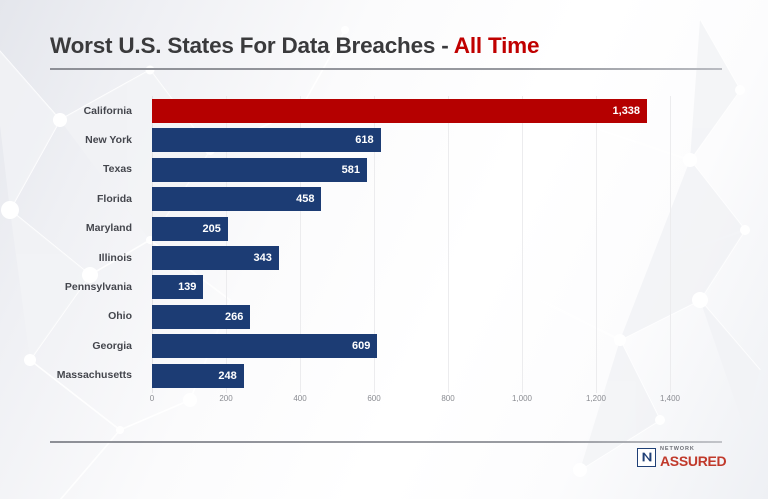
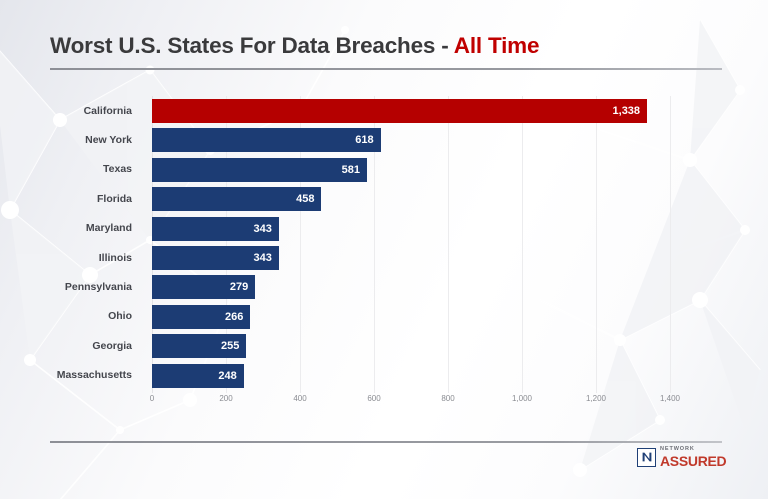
Maryland: 205 -> 343
Pennsylvania: 139 -> 279
Georgia: 609 -> 255
